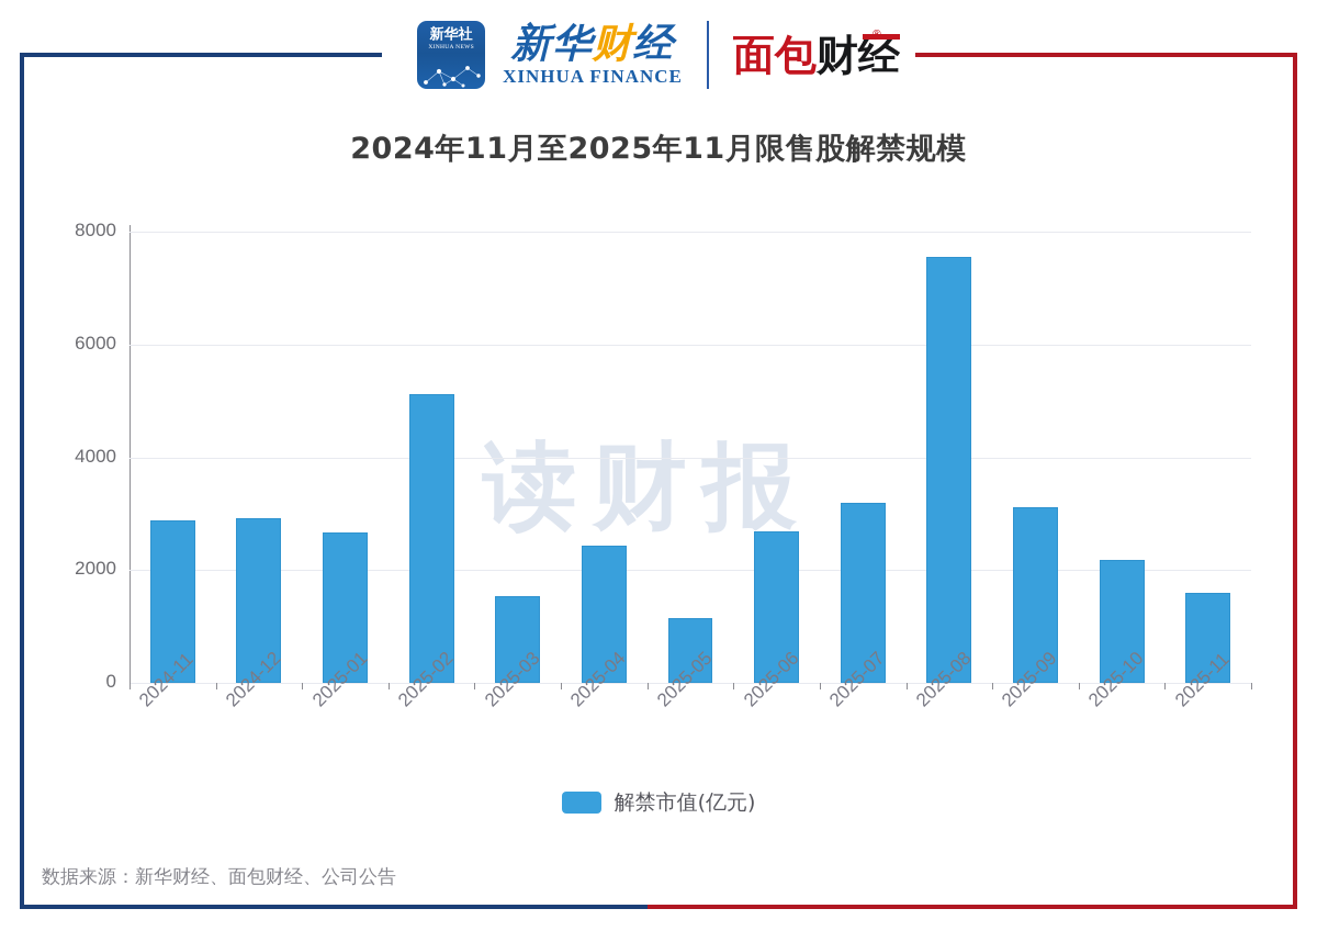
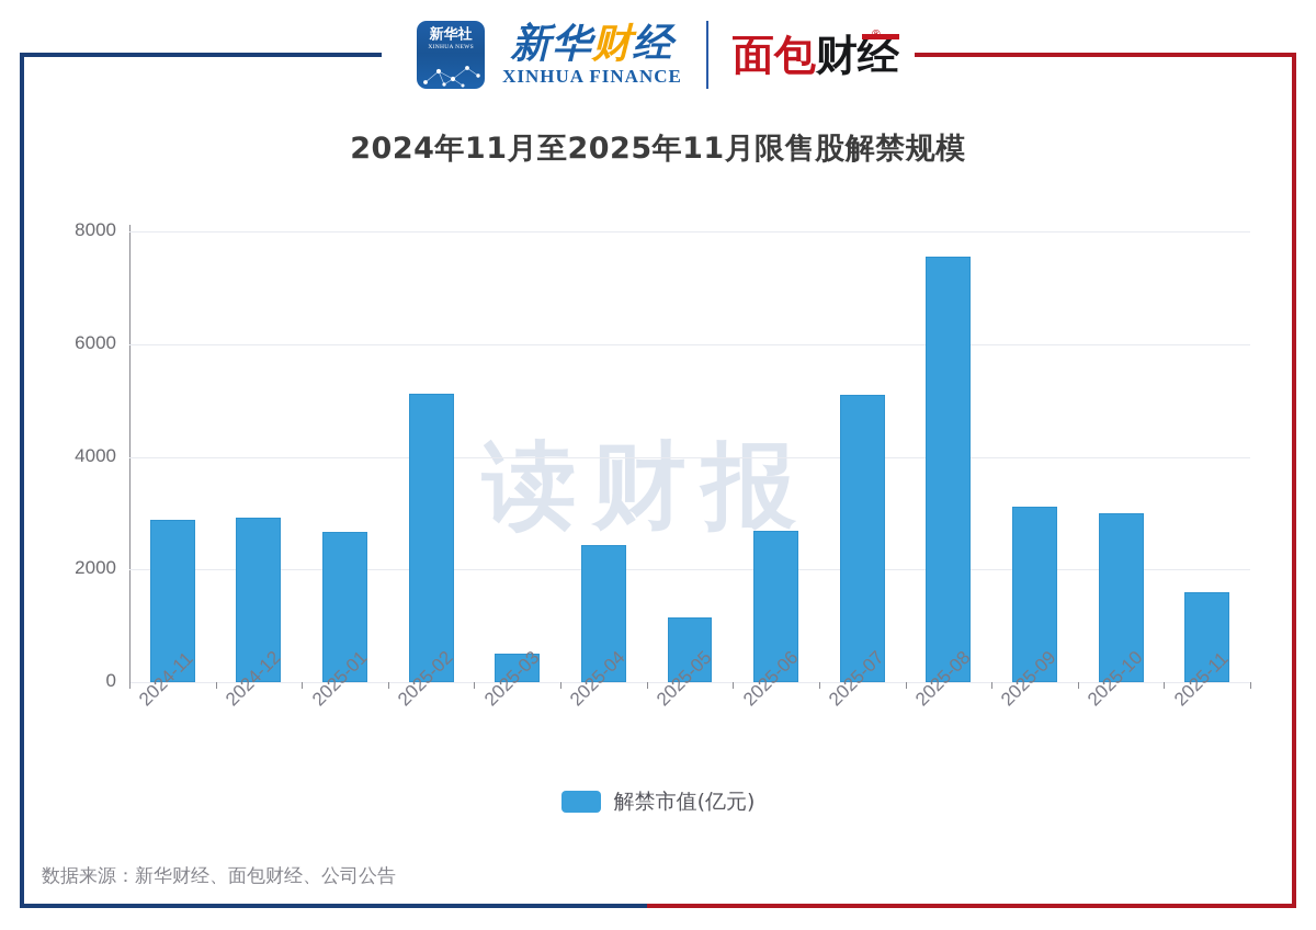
2025-03: 1500 -> 500
2025-07: 3200 -> 5100
2025-10: 2200 -> 3000
